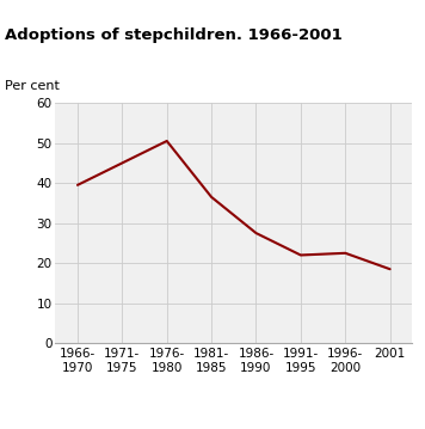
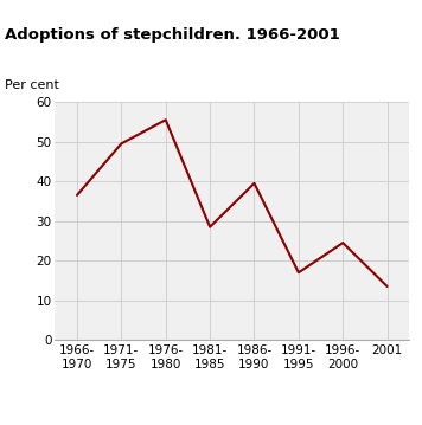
1966- 1970: 39.5 -> 36.5
1971- 1975: 45.0 -> 49.5
1976- 1980: 50.5 -> 55.5
1981- 1985: 36.5 -> 28.5
1986- 1990: 27.5 -> 39.5
1991- 1995: 22.0 -> 17.0
1996- 2000: 22.5 -> 24.5
2001: 18.5 -> 13.5
